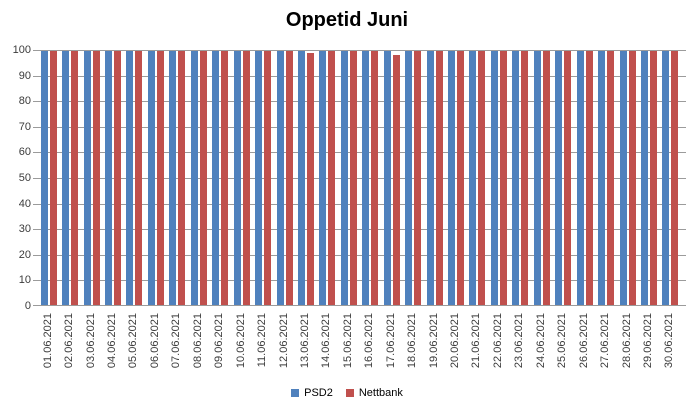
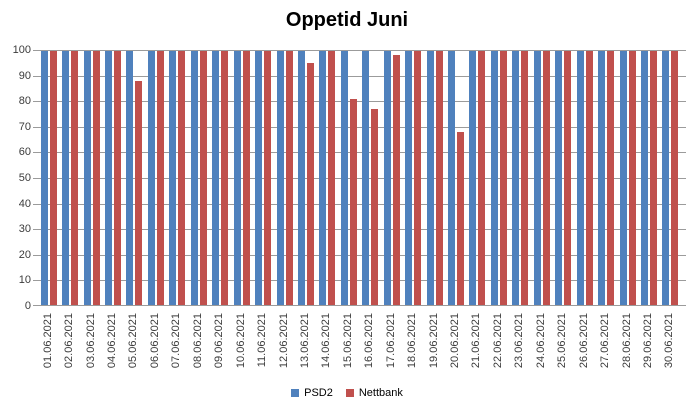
Nettbank/05.06.2021: 100 -> 88
Nettbank/13.06.2021: 99 -> 95
Nettbank/15.06.2021: 100 -> 81
Nettbank/16.06.2021: 100 -> 77
Nettbank/20.06.2021: 100 -> 68
